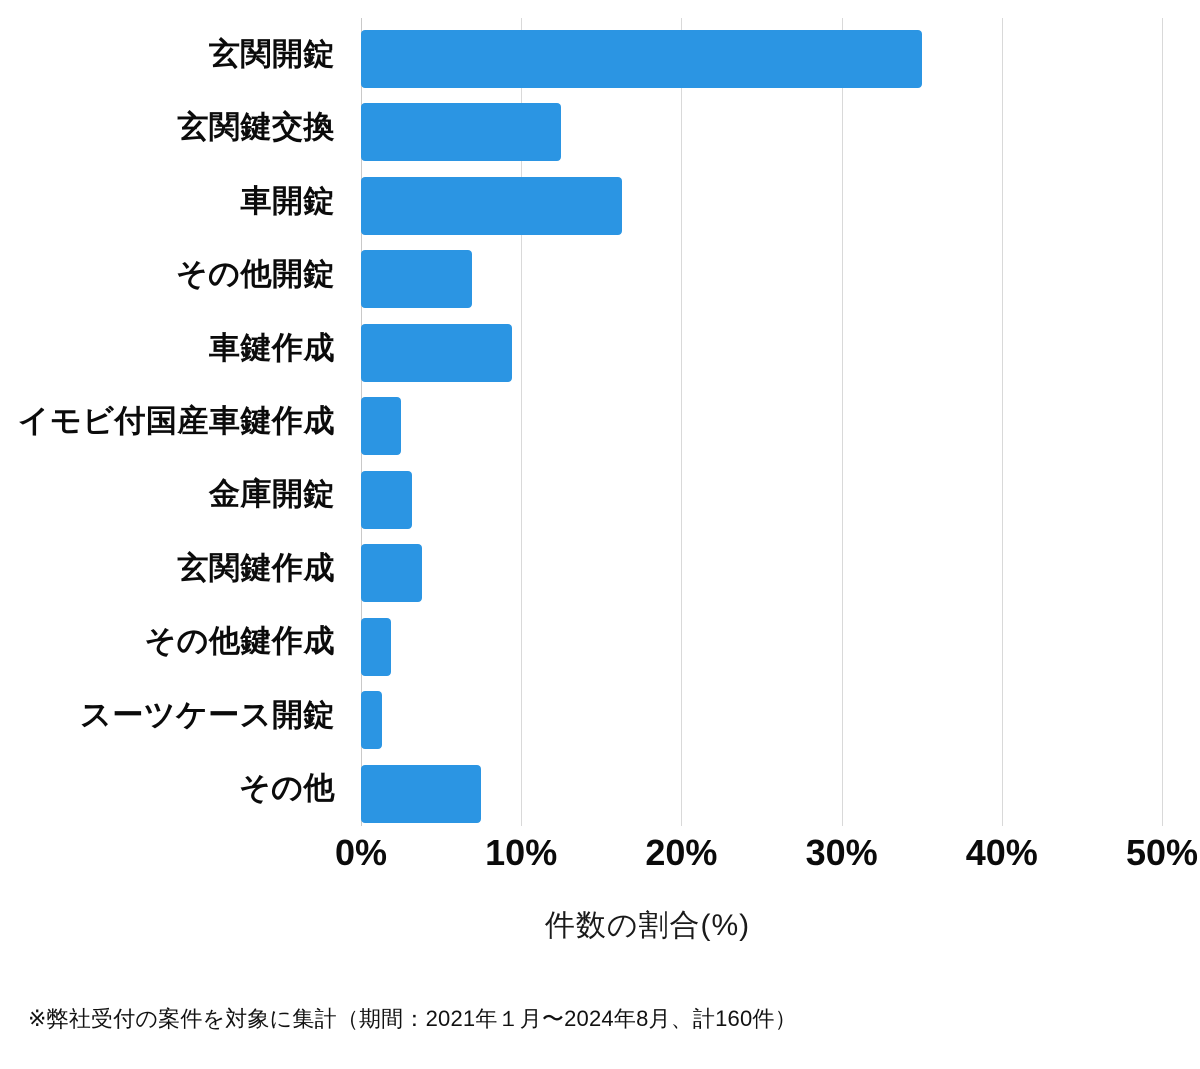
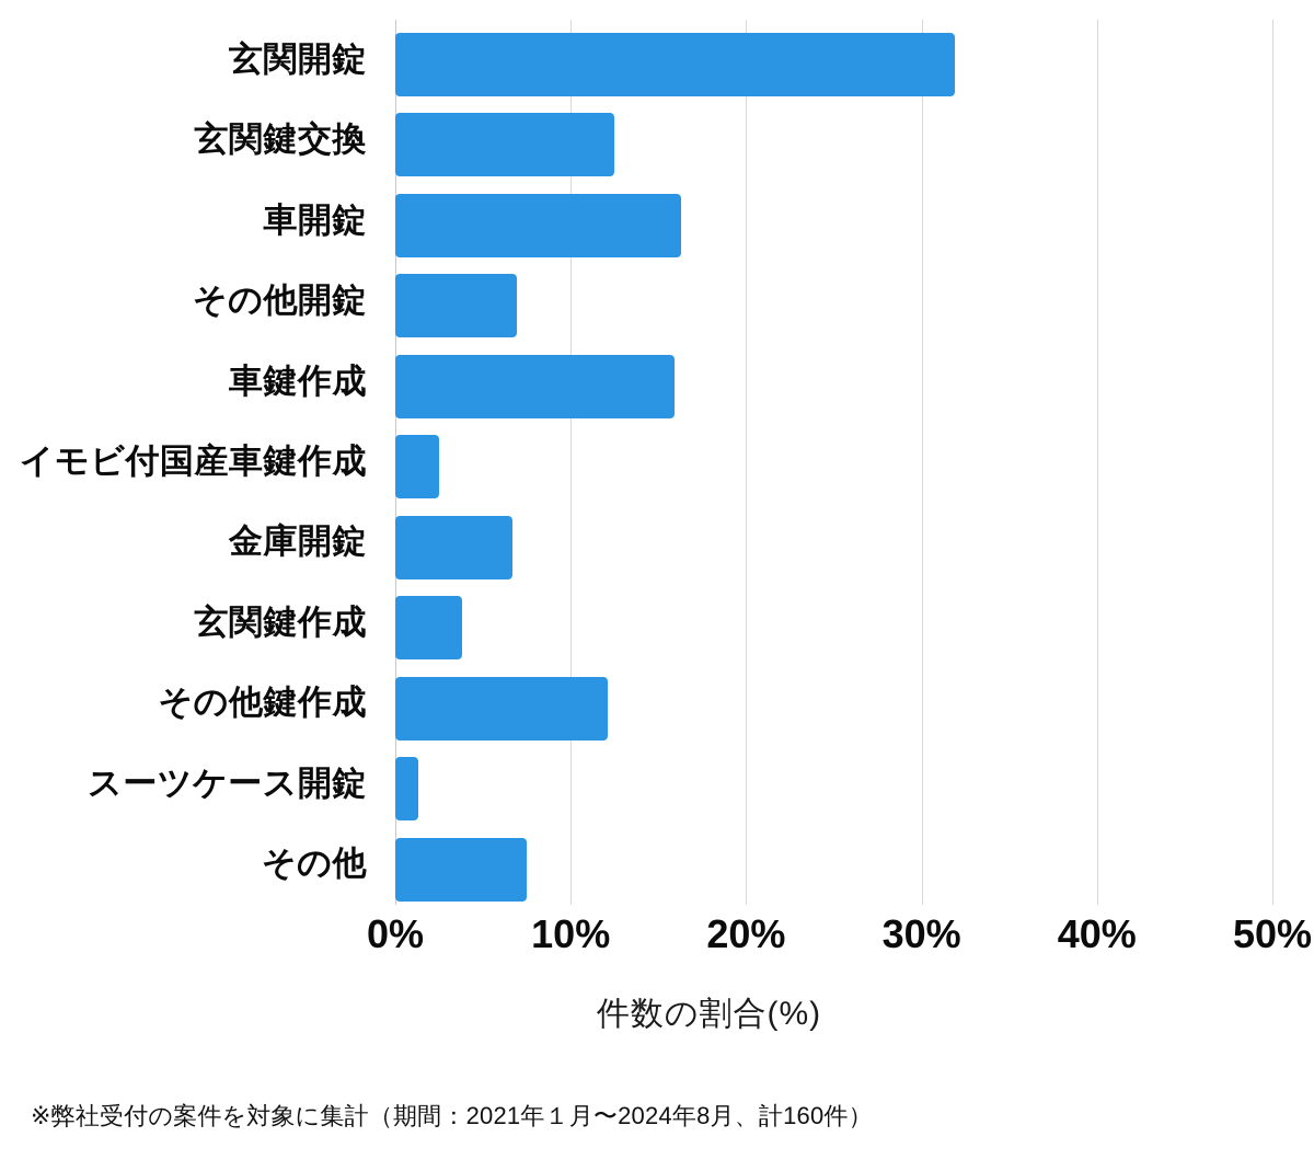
玄関開錠: 35.0% -> 31.9%
車鍵作成: 9.4% -> 15.9%
金庫開錠: 3.2% -> 6.7%
その他鍵作成: 1.9% -> 12.1%
